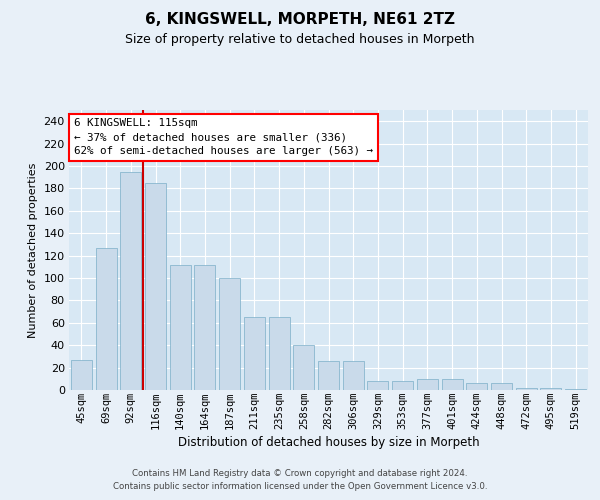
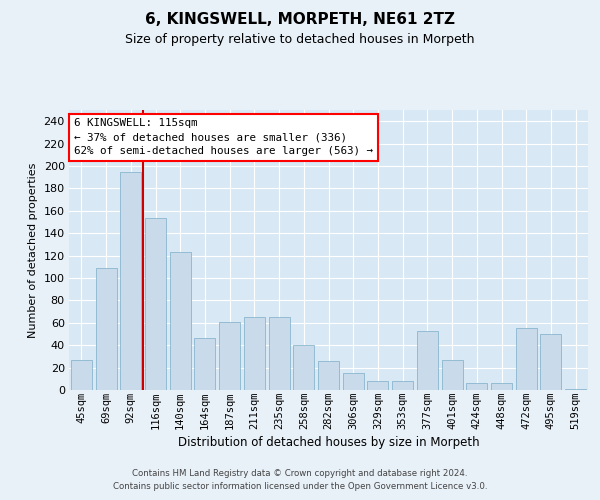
69sqm: 127 -> 109
116sqm: 185 -> 154
140sqm: 112 -> 123
164sqm: 112 -> 46
187sqm: 100 -> 61
306sqm: 26 -> 15
377sqm: 10 -> 53
401sqm: 10 -> 27
472sqm: 2 -> 55
495sqm: 2 -> 50
